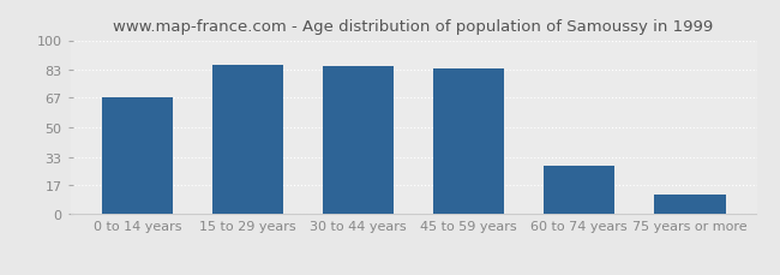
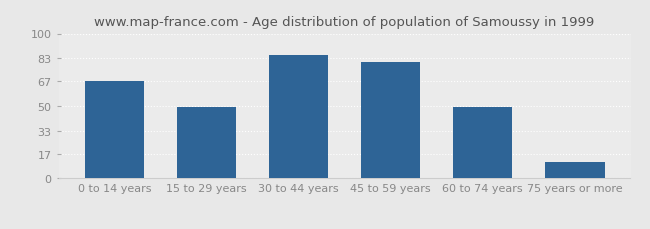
15 to 29 years: 86 -> 49
45 to 59 years: 84 -> 80
60 to 74 years: 28 -> 49
